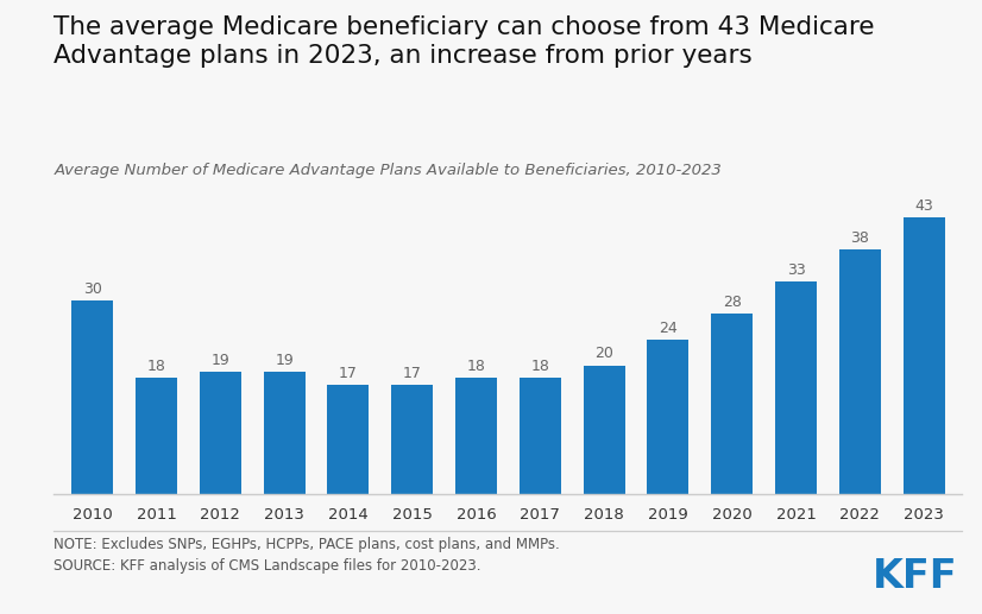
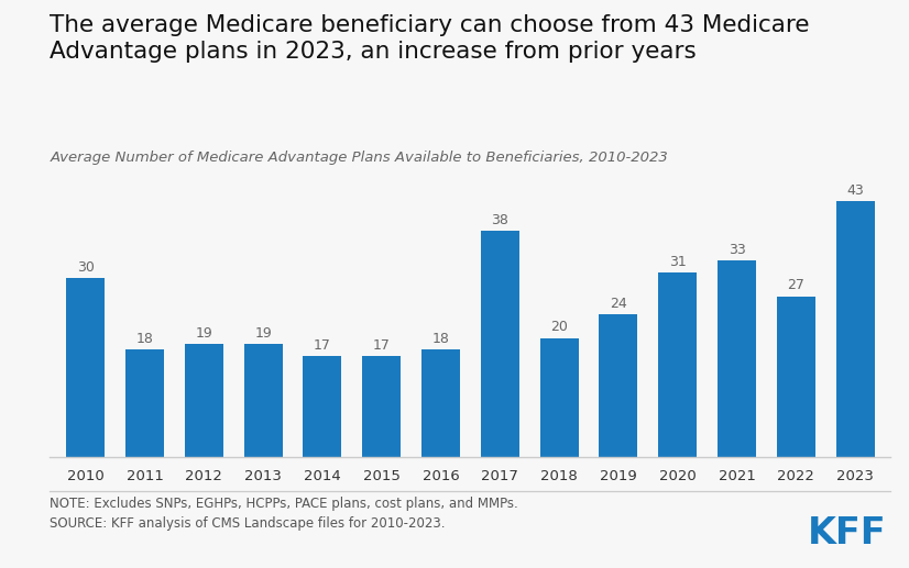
2017: 18 -> 38
2020: 28 -> 31
2022: 38 -> 27
